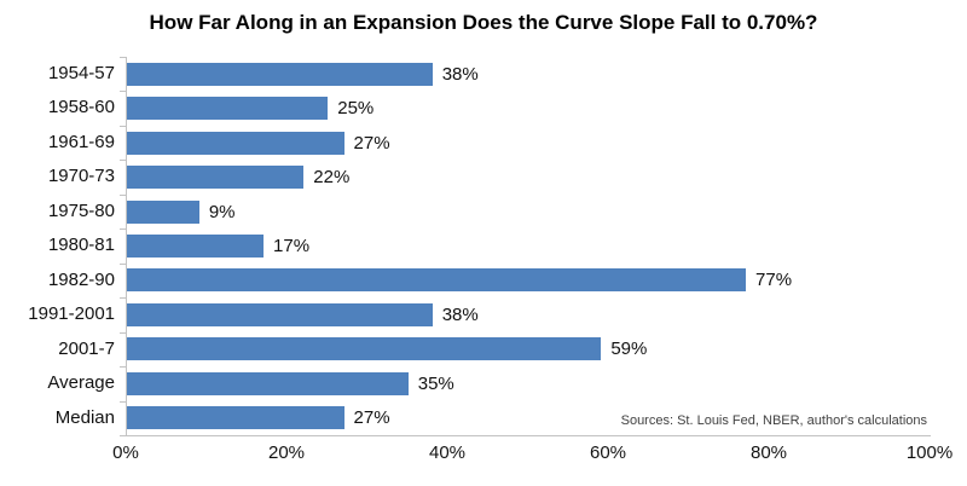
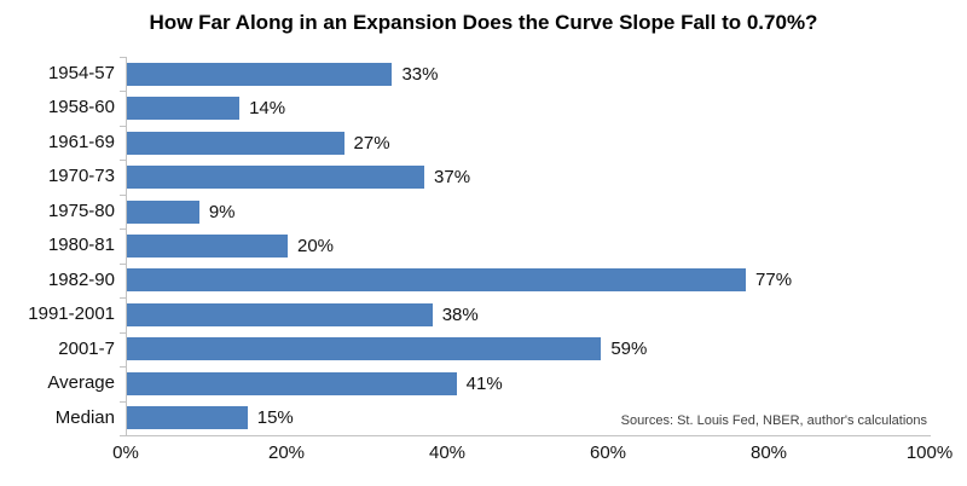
1954-57: 38% -> 33%
1958-60: 25% -> 14%
1970-73: 22% -> 37%
1980-81: 17% -> 20%
Average: 35% -> 41%
Median: 27% -> 15%
